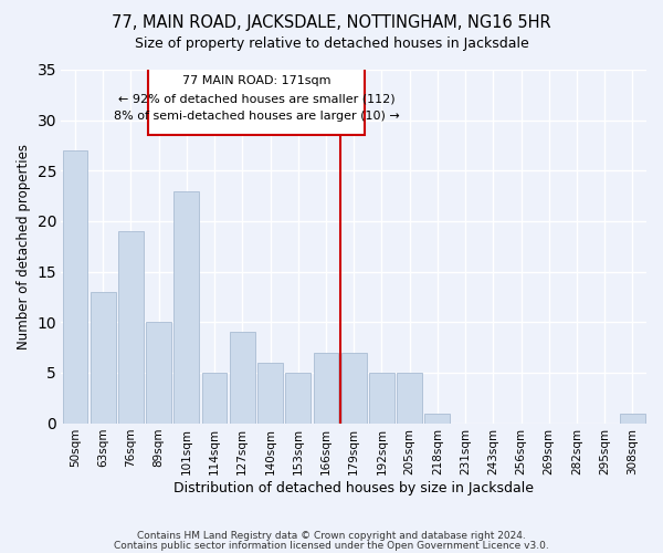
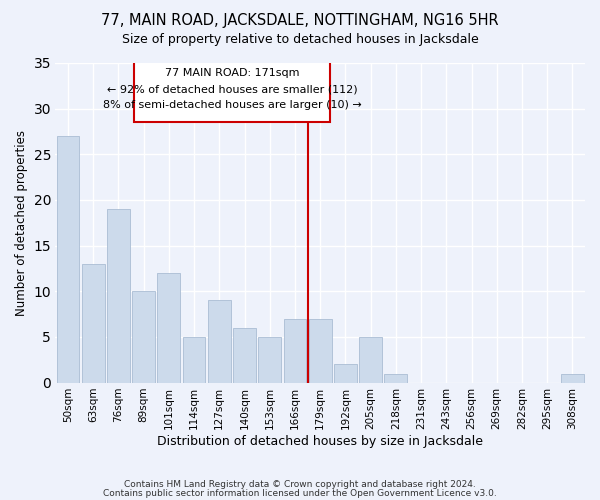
101sqm: 23 -> 12
192sqm: 5 -> 2
